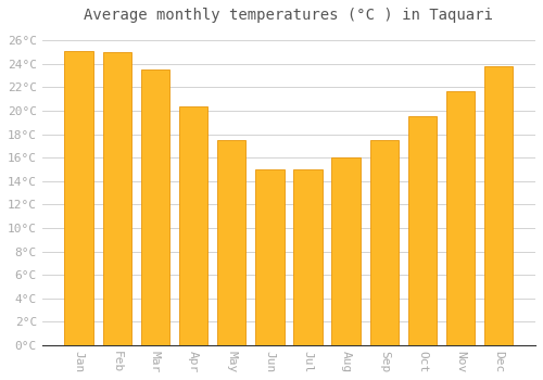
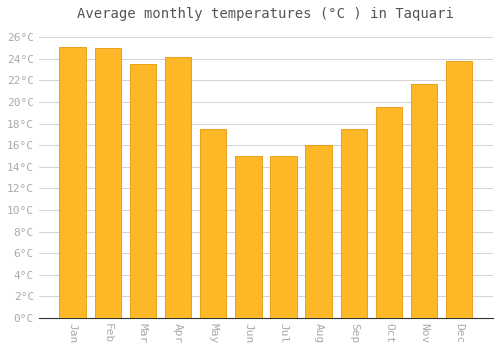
Apr: 20.4°C -> 24.2°C
